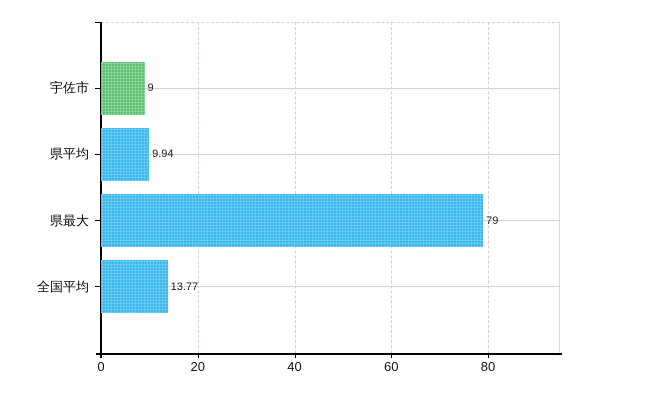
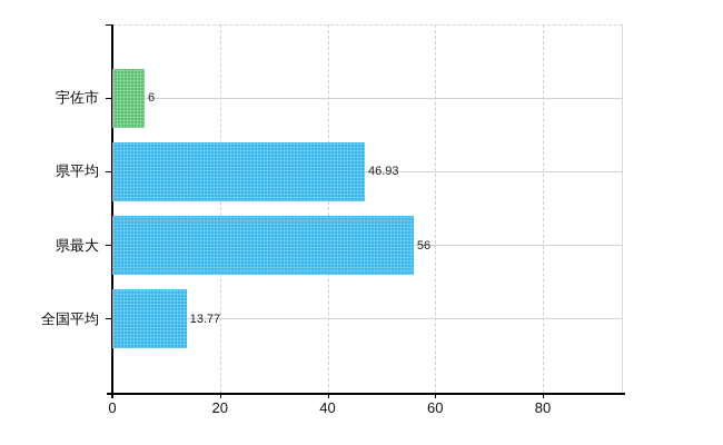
宇佐市: 9 -> 6
県平均: 9.94 -> 46.93
県最大: 79 -> 56
